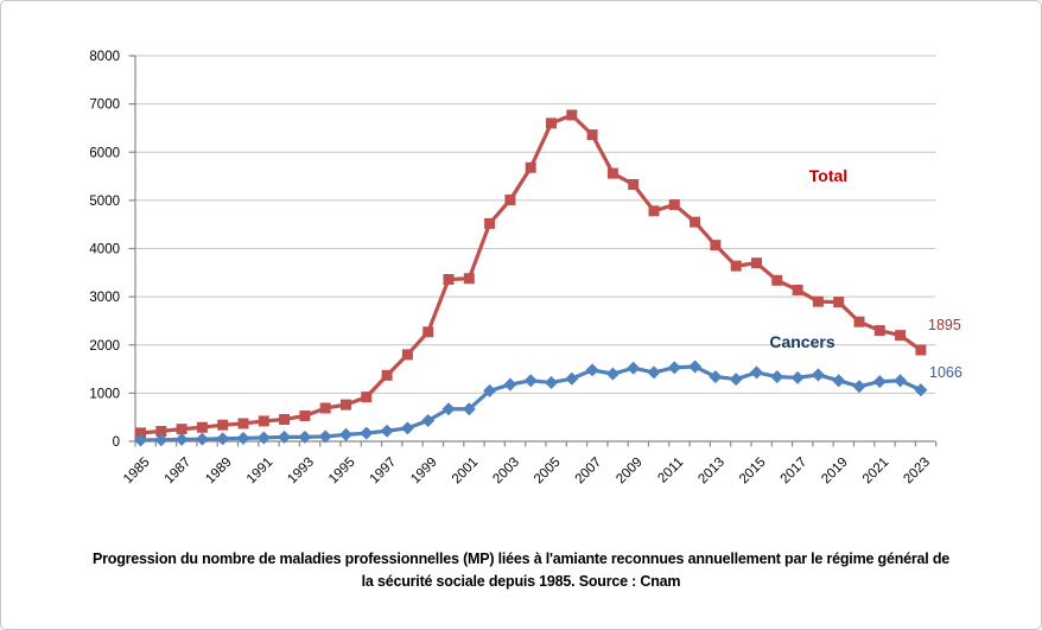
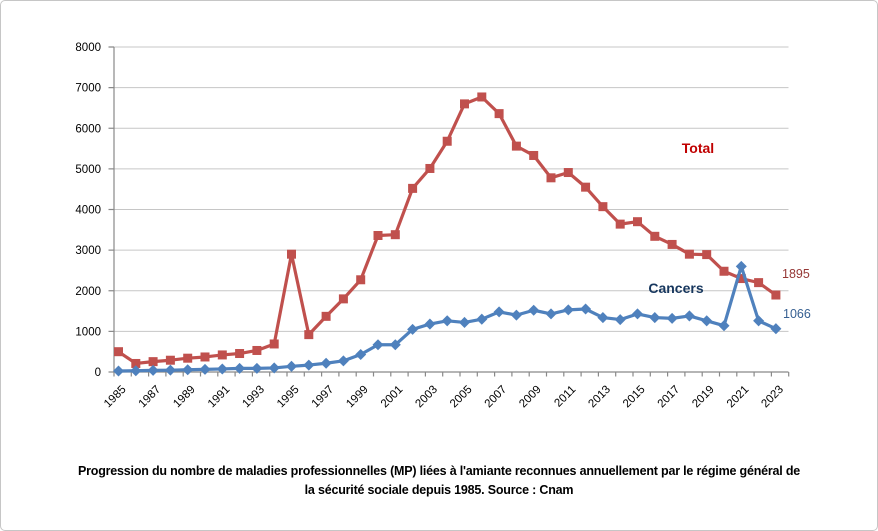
Total/1985: 200 -> 500
Total/1995: 800 -> 2900
Cancers/2021: 1200 -> 2600
